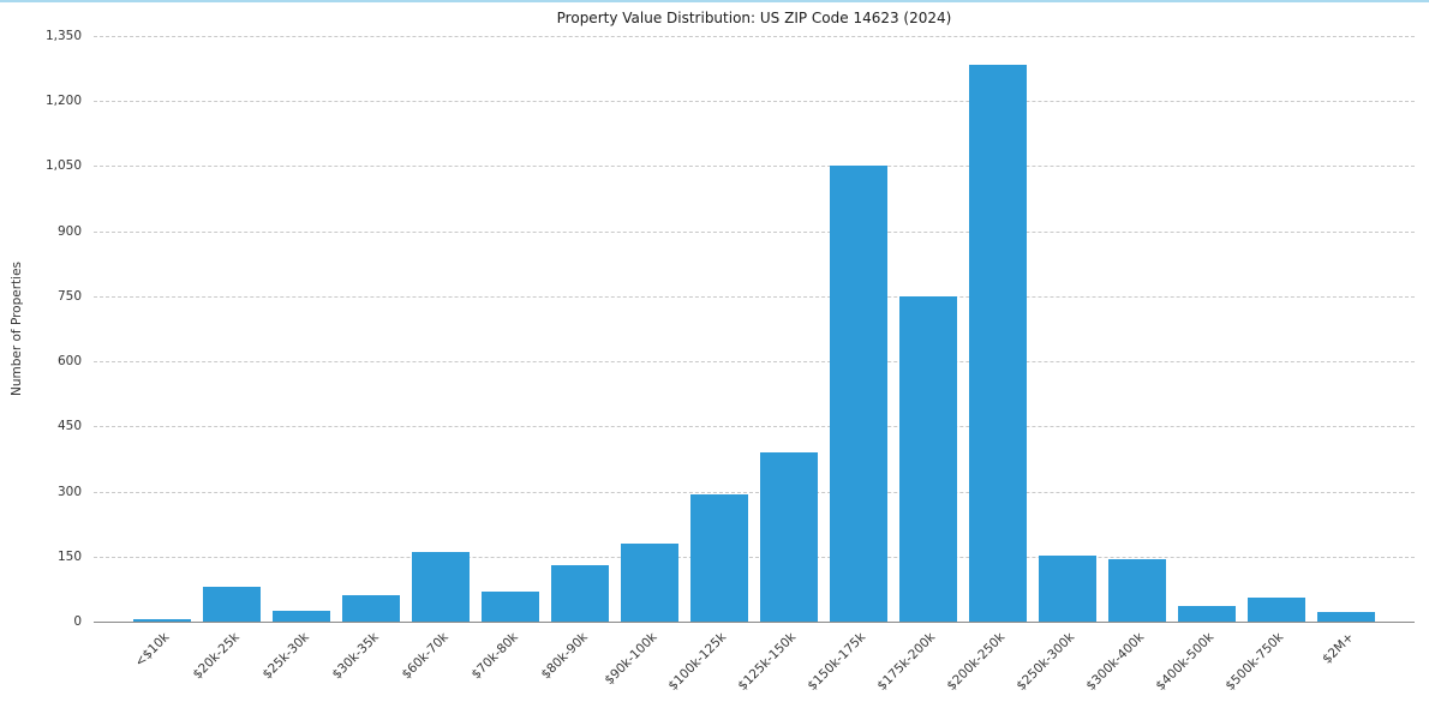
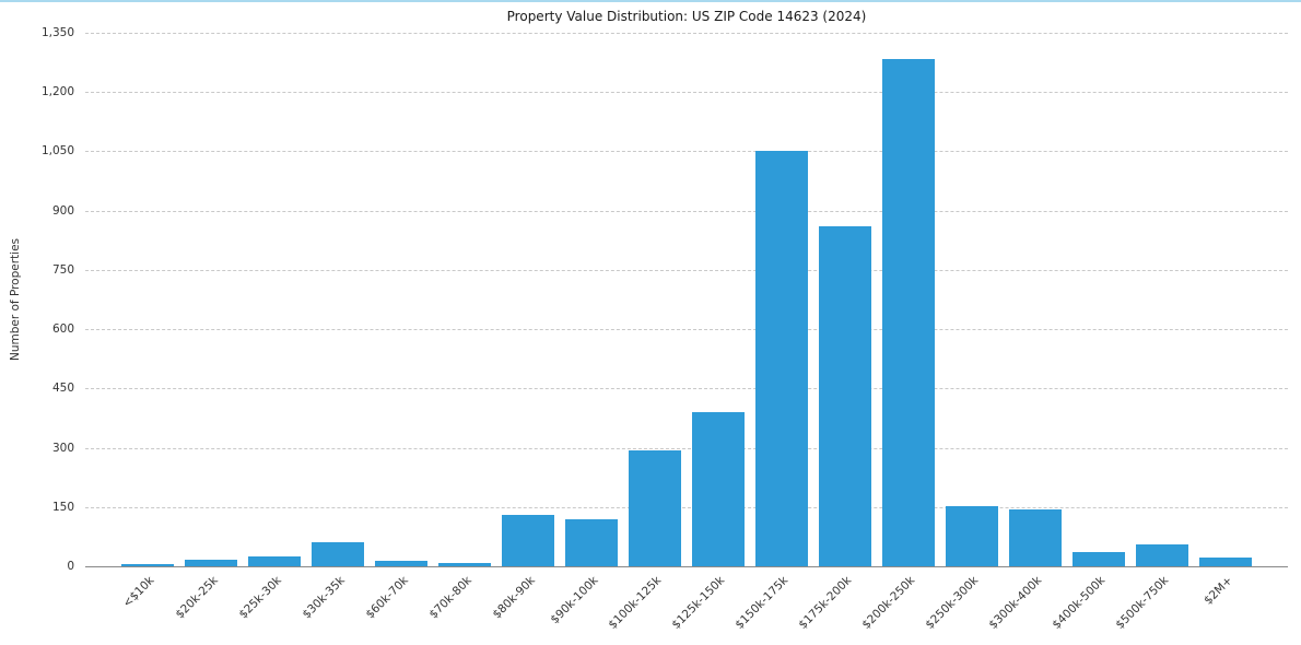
$20k-25k: 80 -> 20
$60k-70k: 160 -> 20
$70k-80k: 70 -> 10
$90k-100k: 180 -> 120
$175k-200k: 750 -> 860
